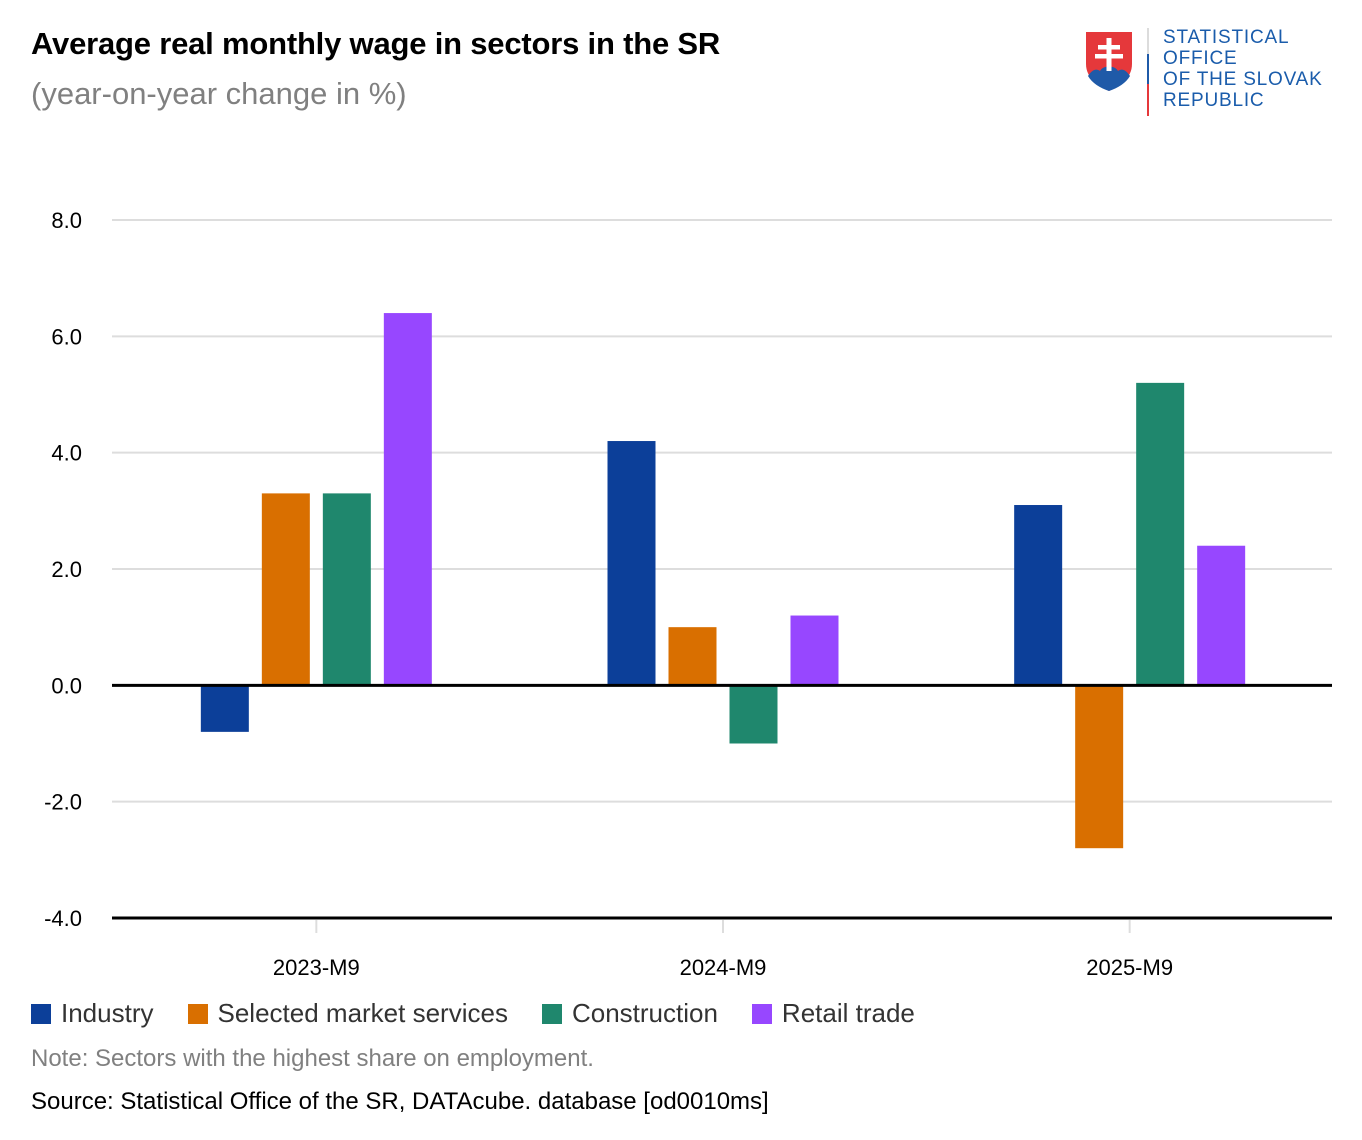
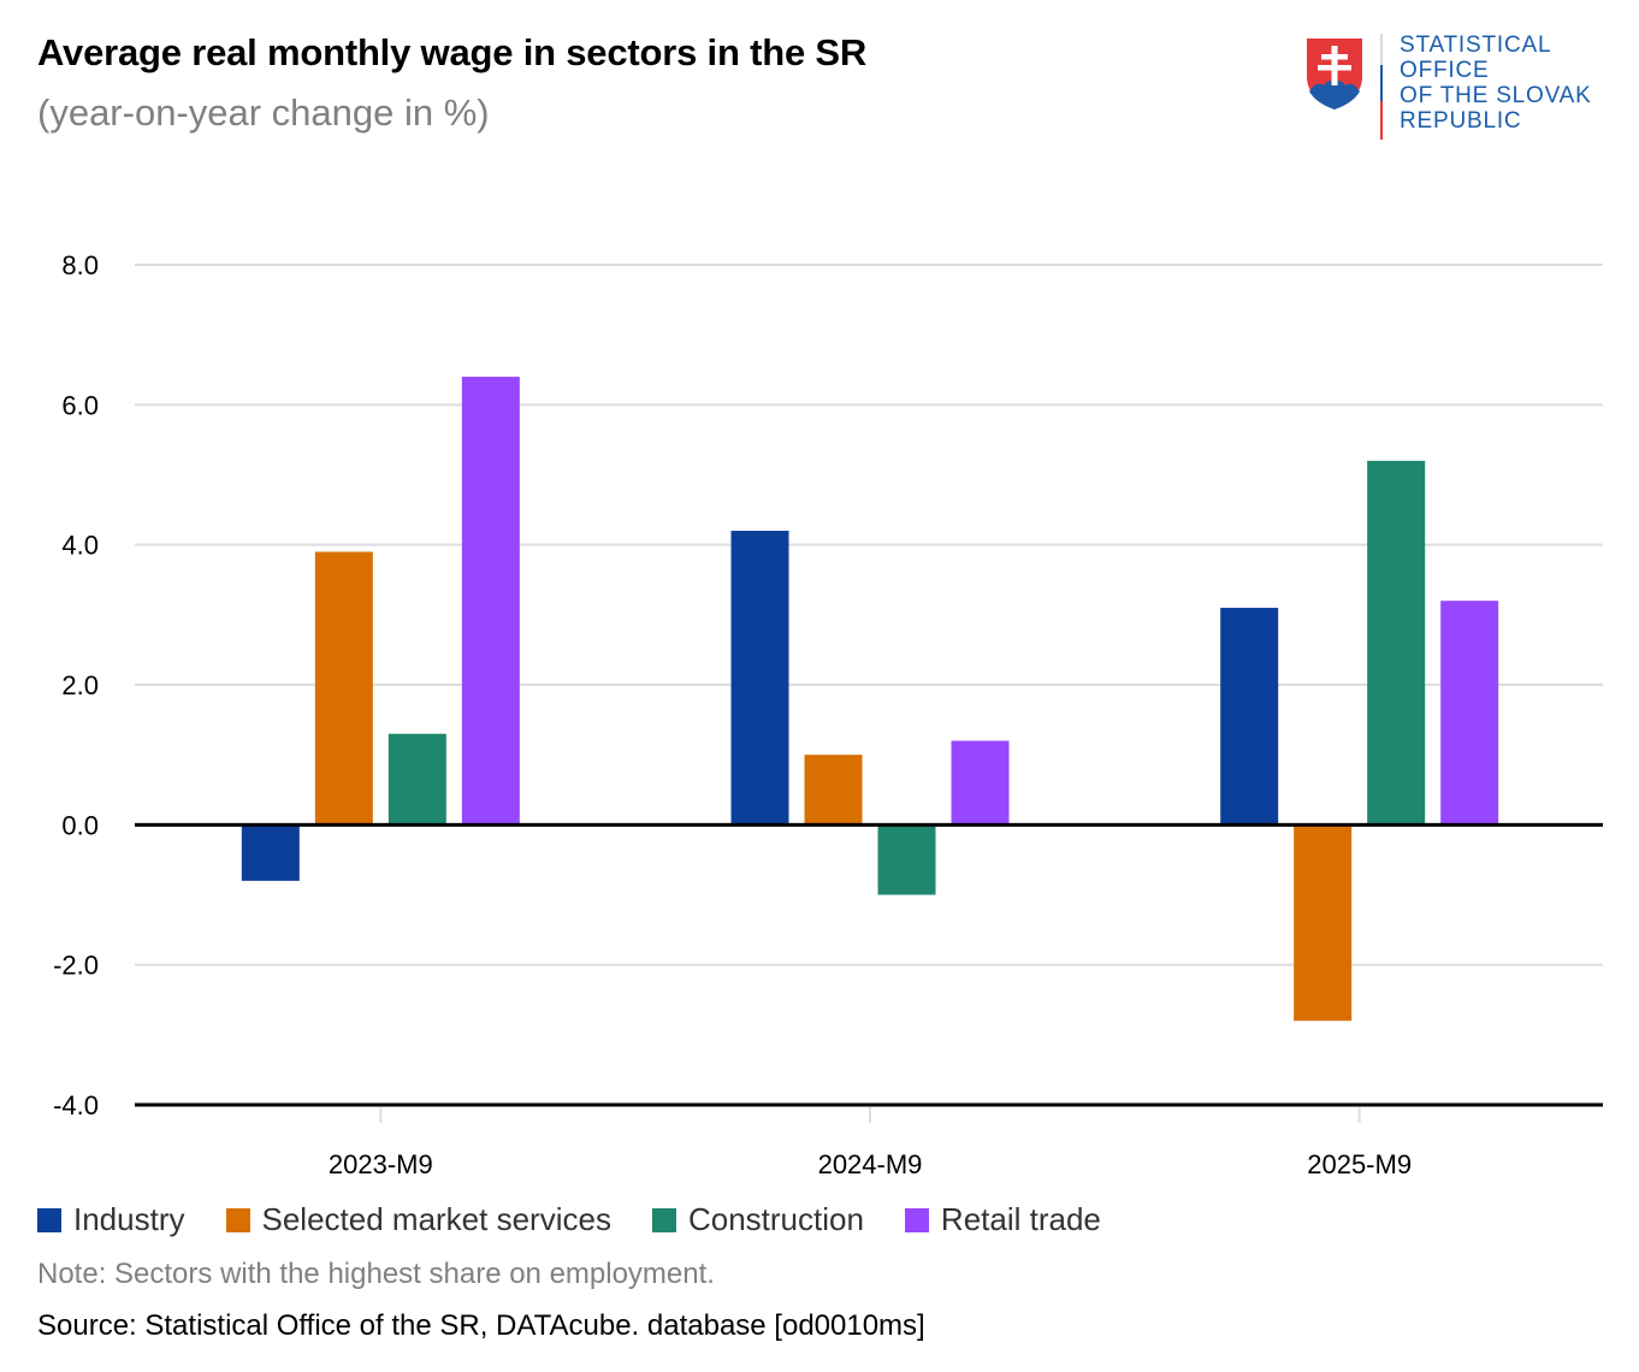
Selected market services/2023-M9: 3.3 -> 3.9
Construction/2023-M9: 3.3 -> 1.3
Retail trade/2025-M9: 2.4 -> 3.2
